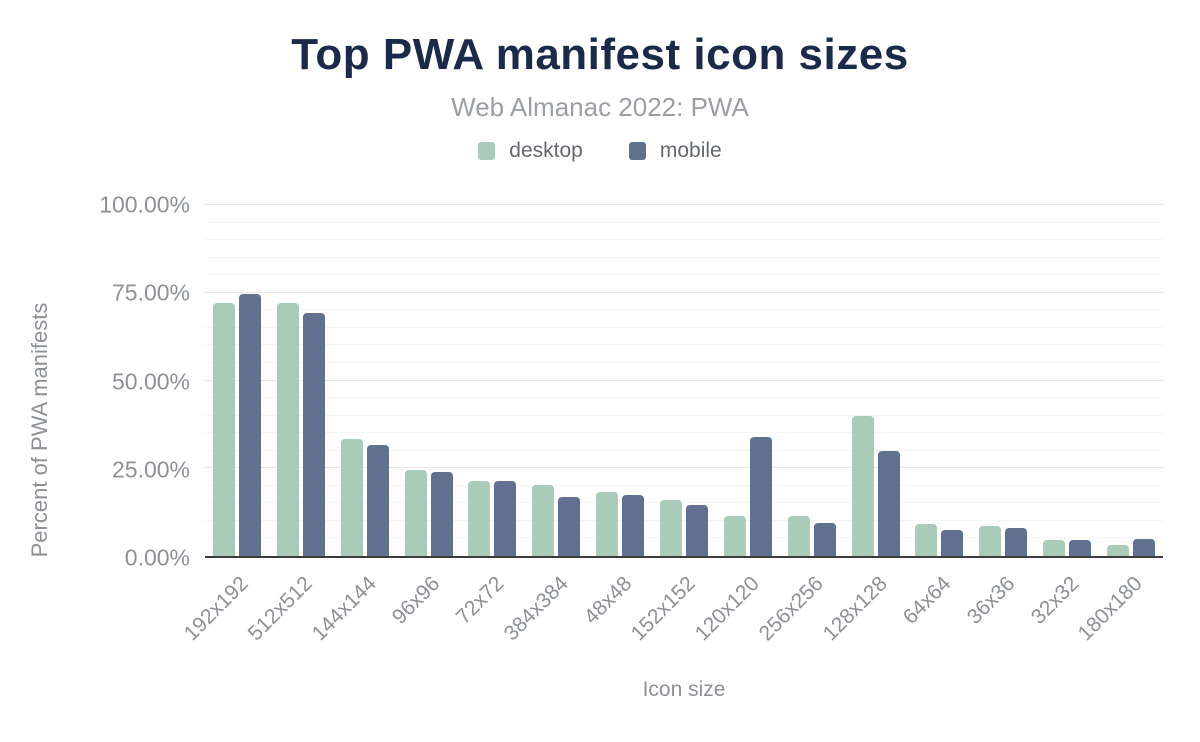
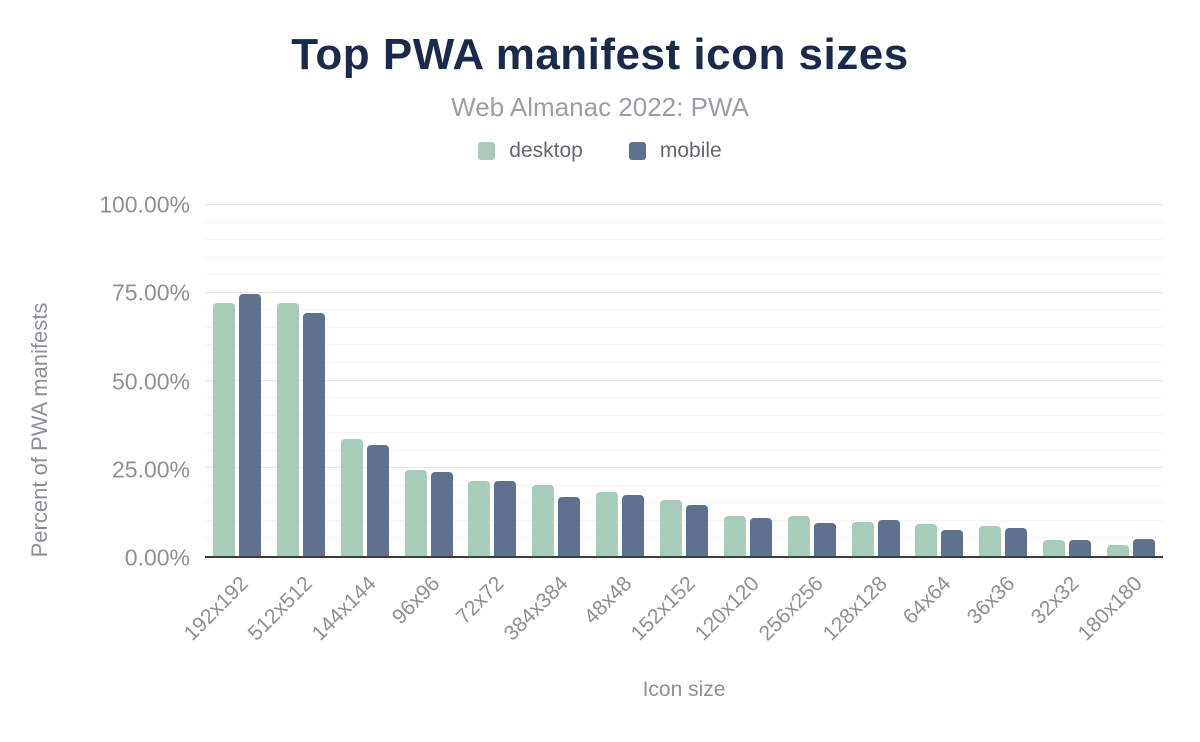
mobile/120x120: 34% -> 11%
desktop/128x128: 40% -> 10%
mobile/128x128: 30% -> 10%
